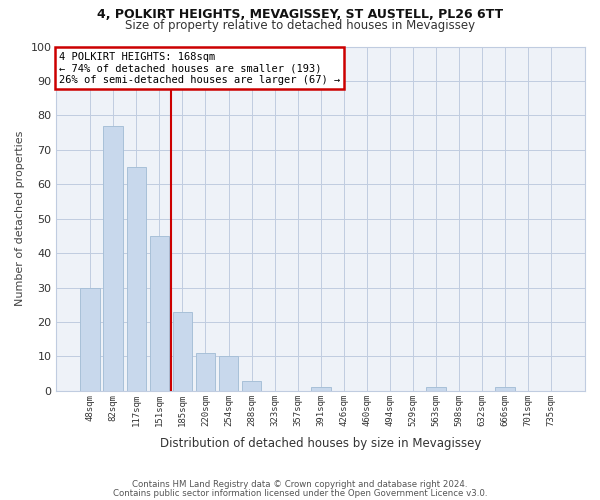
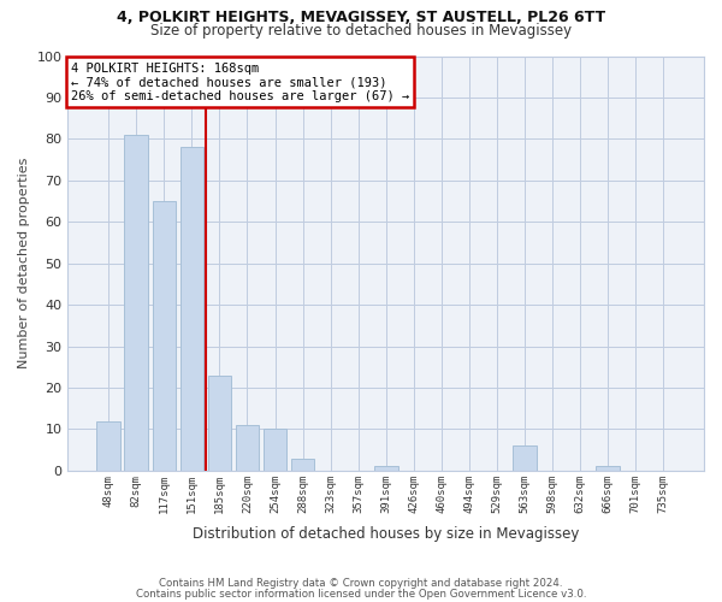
48sqm: 30 -> 12
82sqm: 77 -> 81
151sqm: 45 -> 78
563sqm: 1 -> 6
